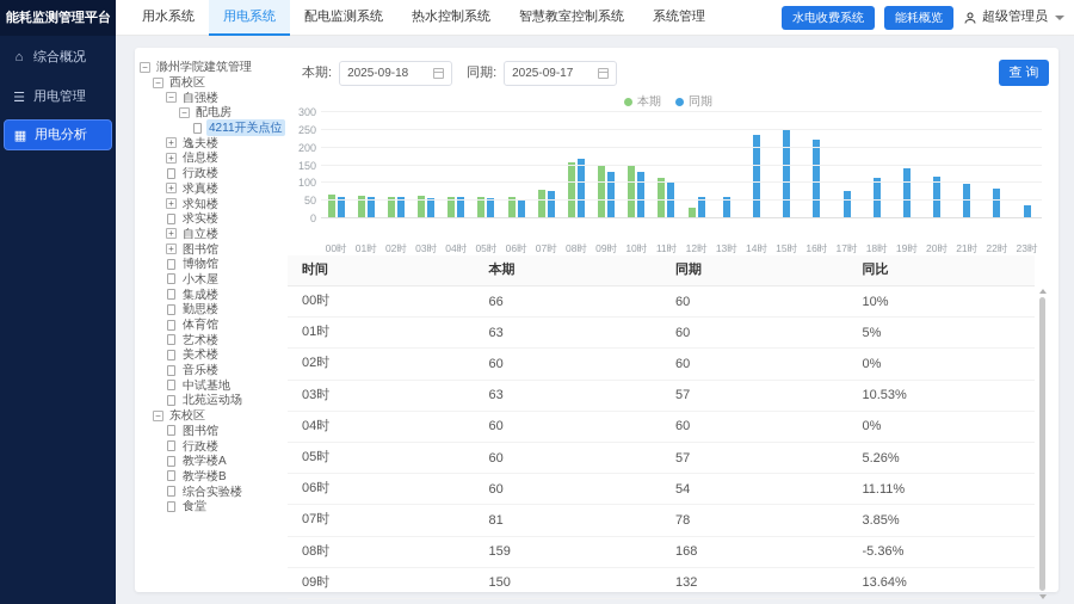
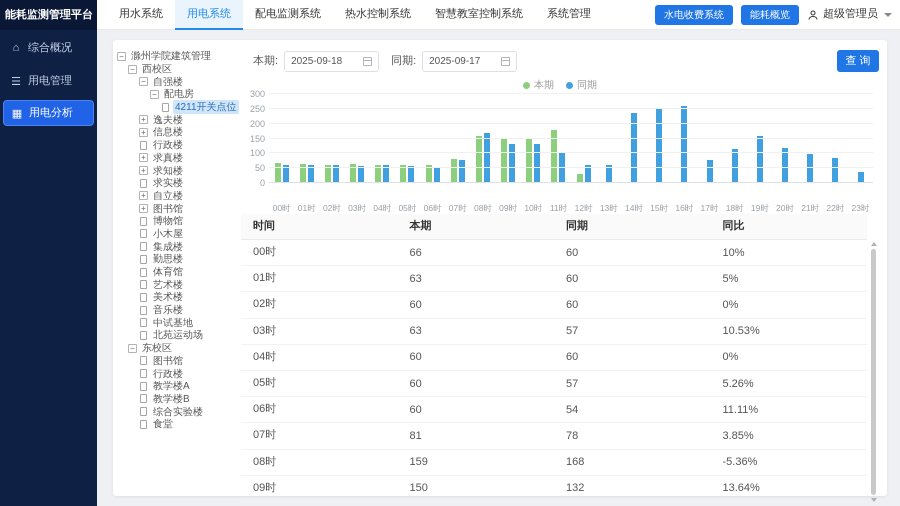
本期/11时: 120 -> 180
同期/16时: 220 -> 260
同期/19时: 140 -> 160
